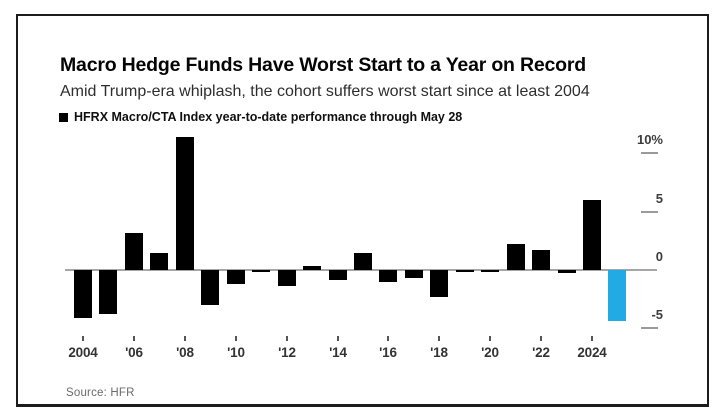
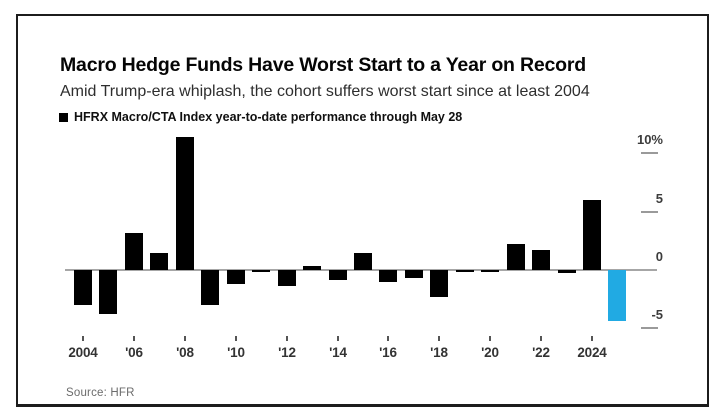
2004: -4.1% -> -3.0%
